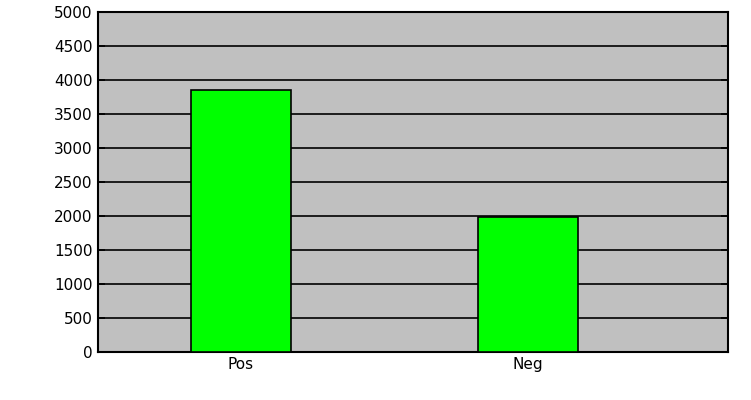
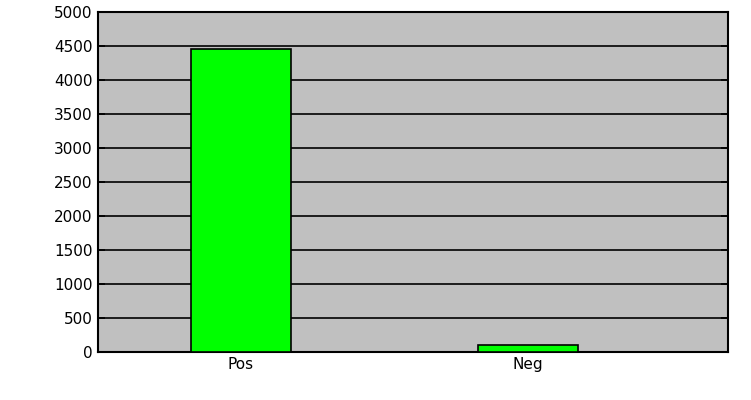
Pos: 3860 -> 4450
Neg: 1980 -> 100
